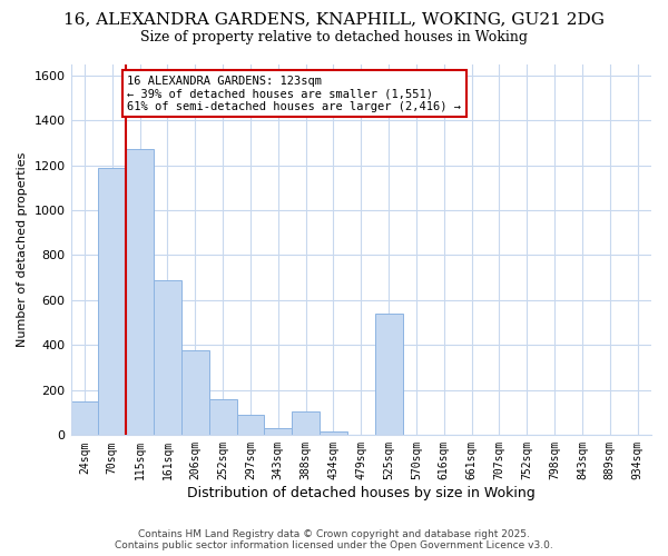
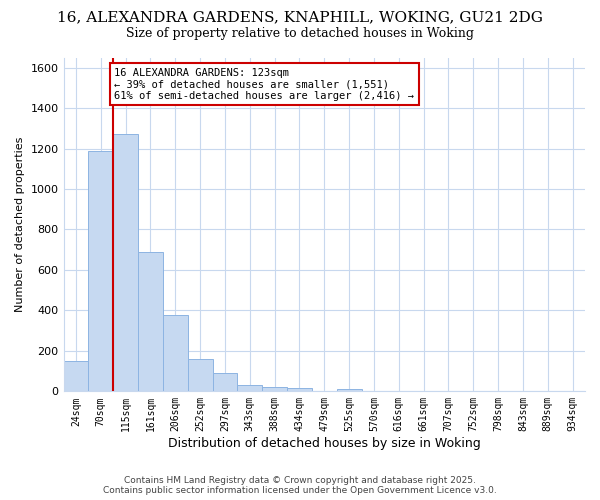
388sqm: 105 -> 22
525sqm: 540 -> 10
